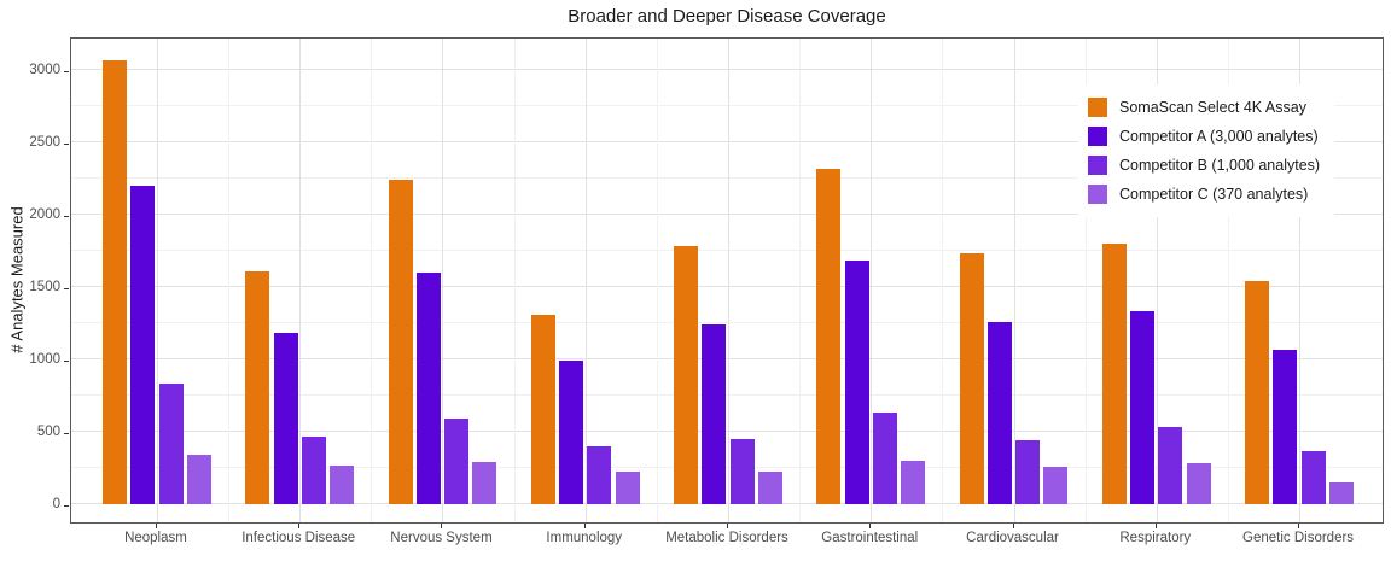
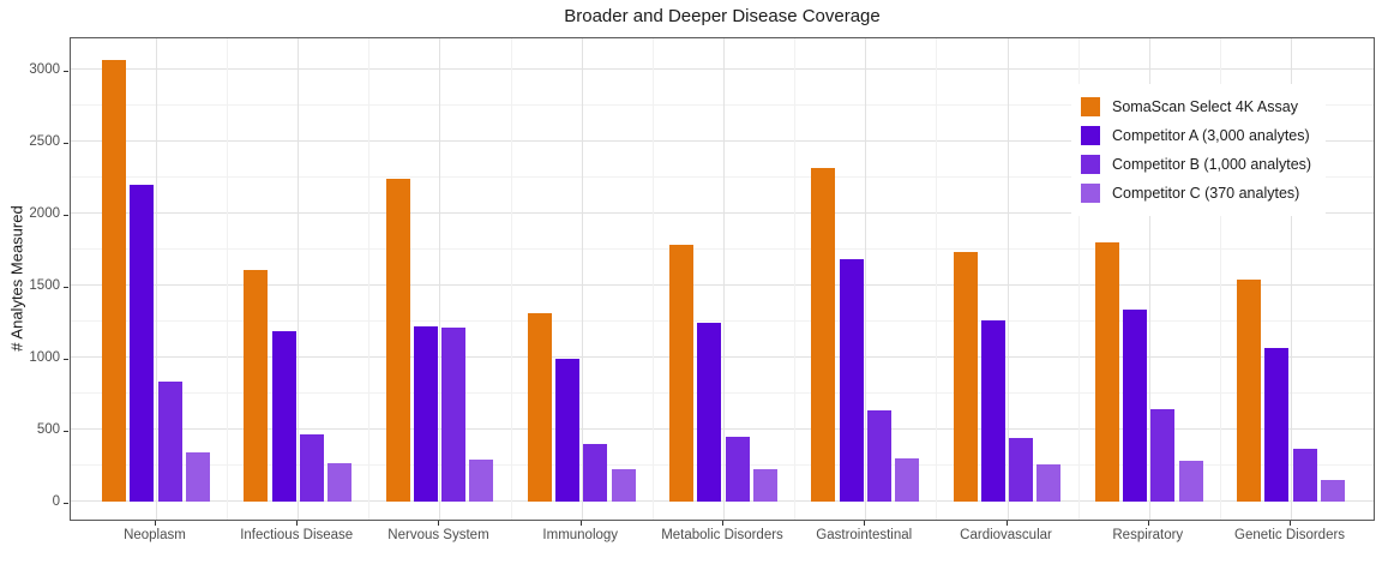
Competitor A (3,000 analytes)/Nervous System: 1600 -> 1220
Competitor B (1,000 analytes)/Nervous System: 590 -> 1210
Competitor B (1,000 analytes)/Respiratory: 530 -> 640
